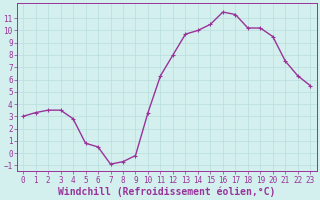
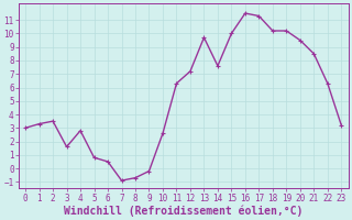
3: 3.5 -> 1.6
10: 3.3 -> 2.6
12: 8.0 -> 7.2
14: 10.0 -> 7.6
15: 10.5 -> 10.0
21: 7.5 -> 8.5
23: 5.5 -> 3.2
